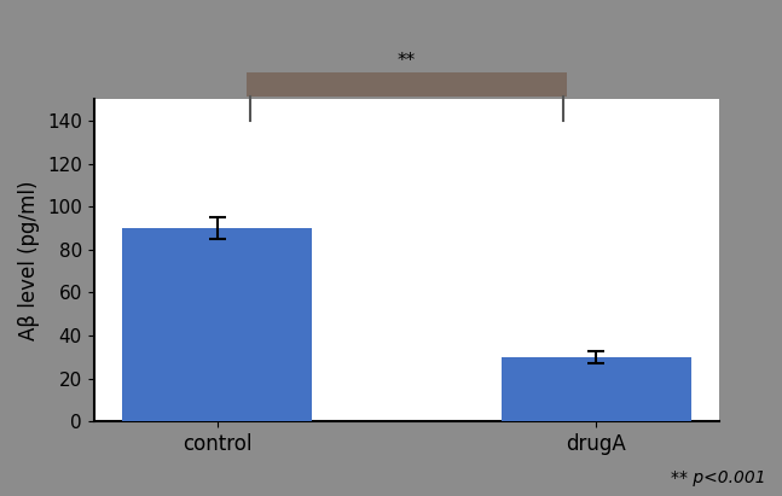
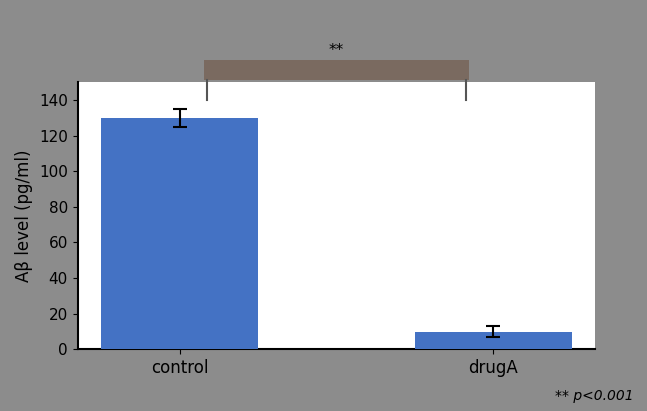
control: 90 -> 130
drugA: 30 -> 10
